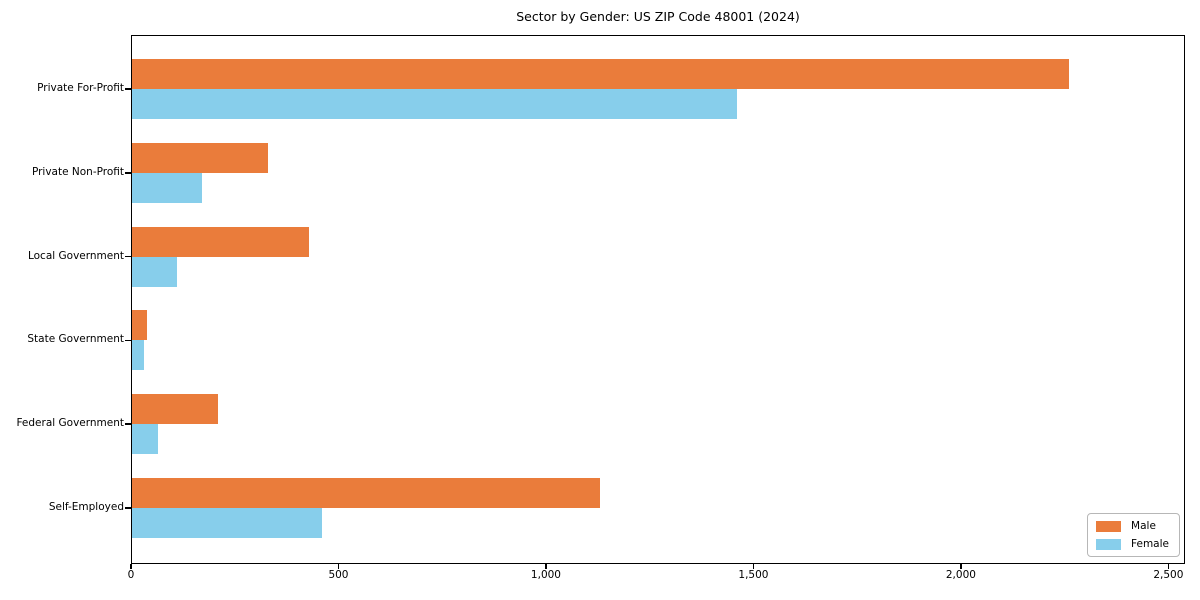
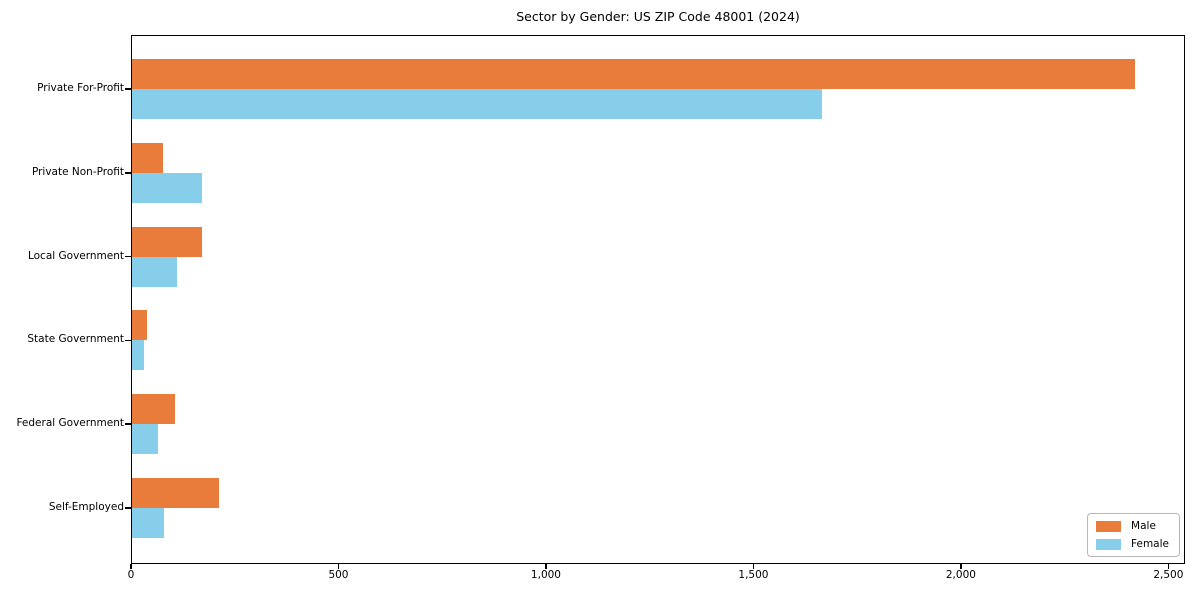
Male/Private For-Profit: 2260 -> 2420
Female/Private For-Profit: 1460 -> 1660
Male/Private Non-Profit: 330 -> 80
Male/Local Government: 430 -> 170
Male/Federal Government: 210 -> 100
Male/Self-Employed: 1130 -> 210
Female/Self-Employed: 460 -> 80
